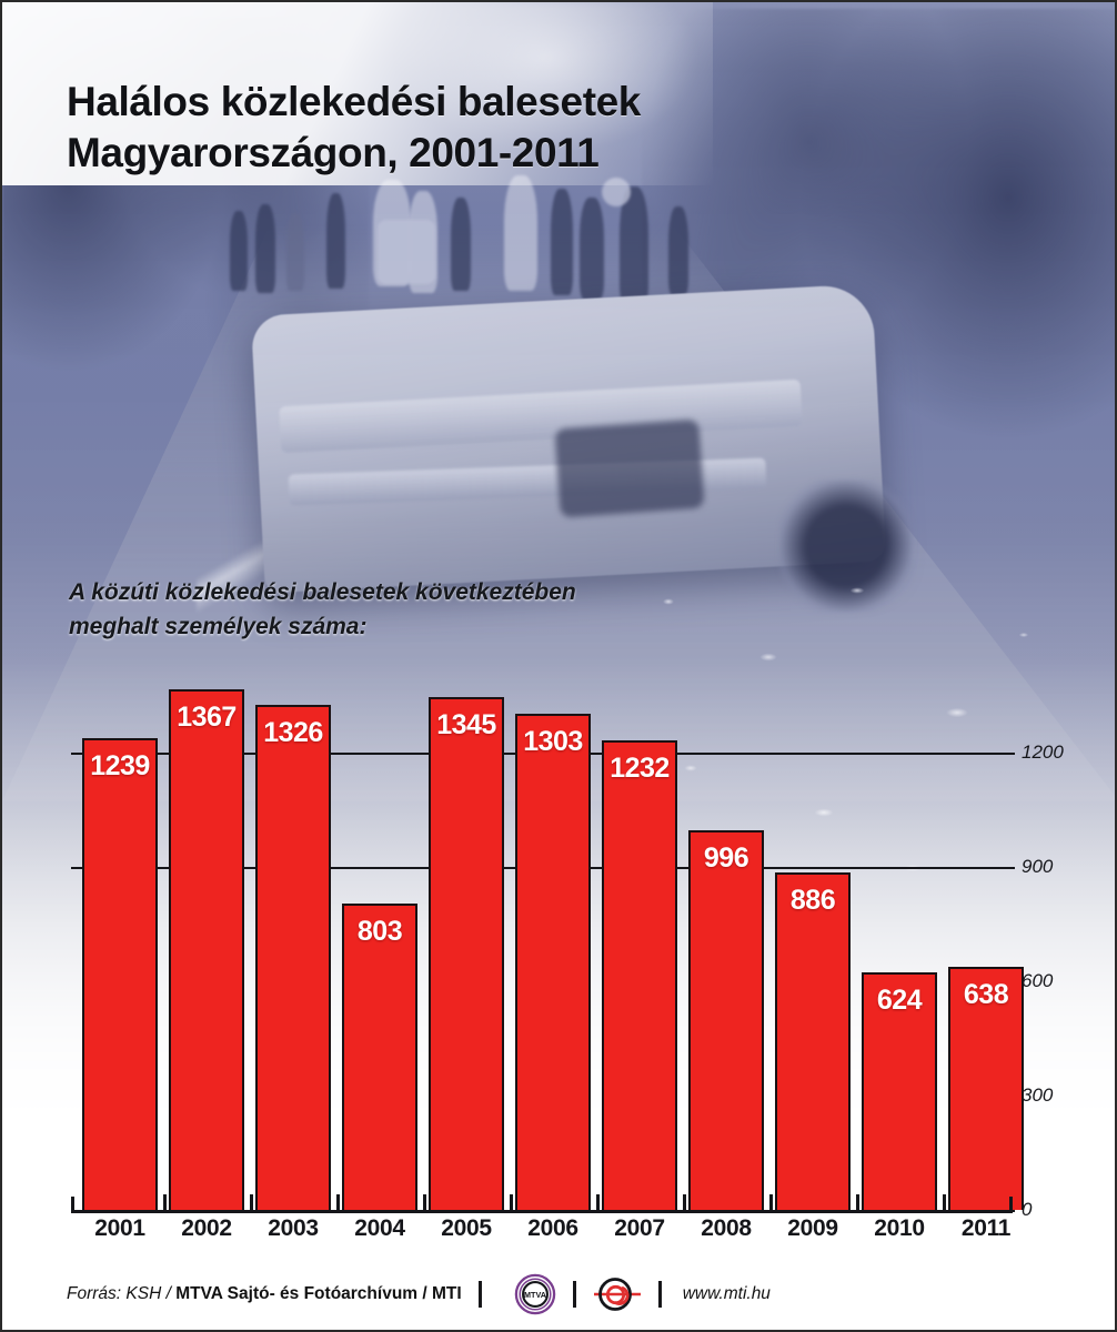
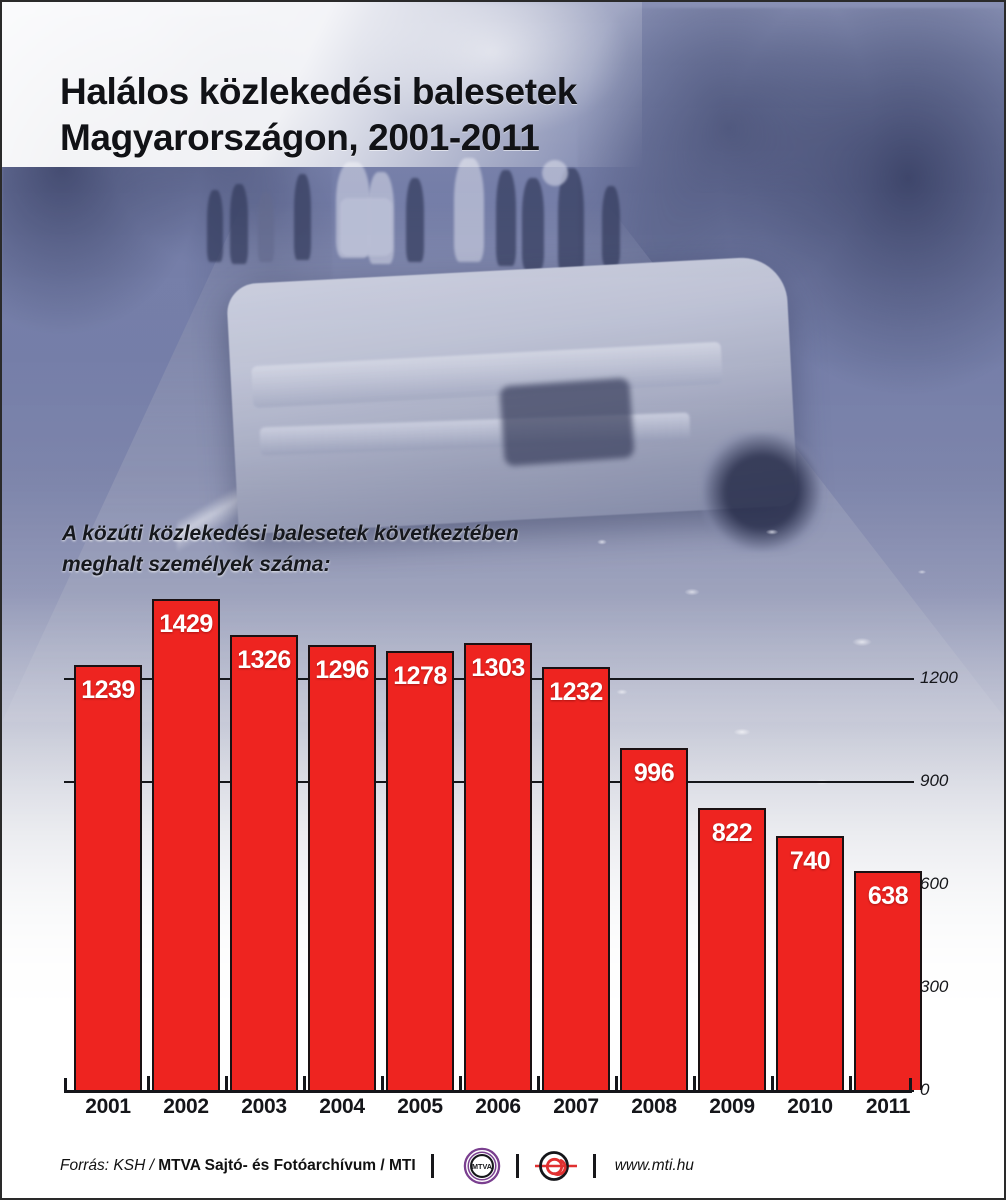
2002: 1367 -> 1429
2004: 803 -> 1296
2005: 1345 -> 1278
2009: 886 -> 822
2010: 624 -> 740
